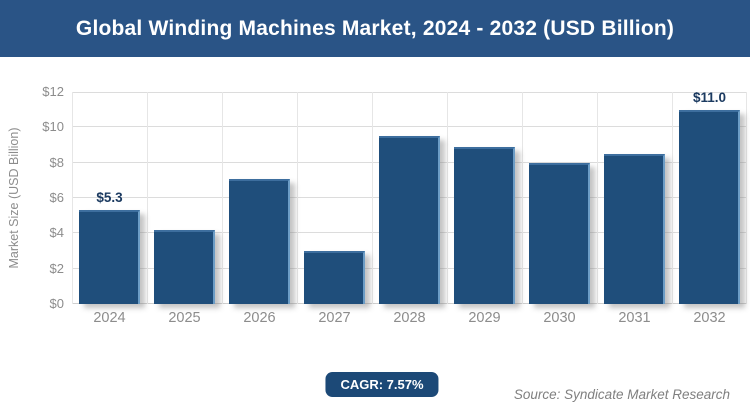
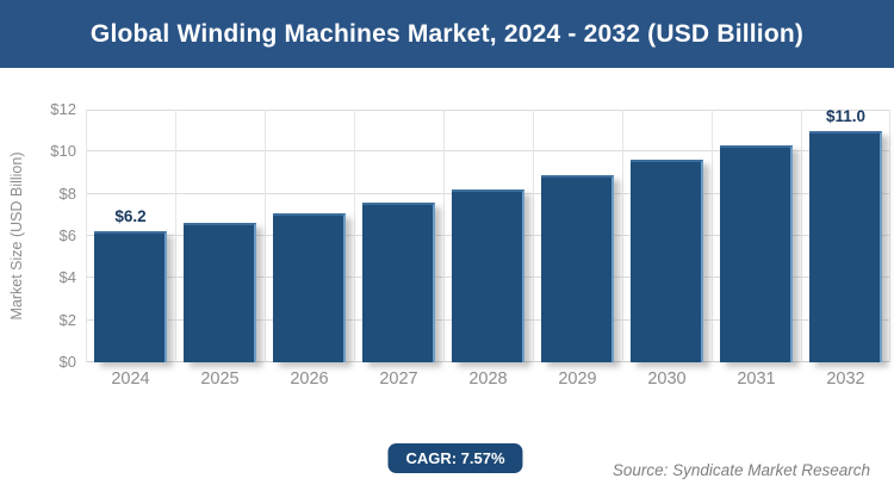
2024: $5.3 -> $6.2
2025: $4.2 -> $6.6
2027: $3.0 -> $7.6
2028: $9.5 -> $8.2
2030: $8.0 -> $9.6
2031: $8.5 -> $10.3
